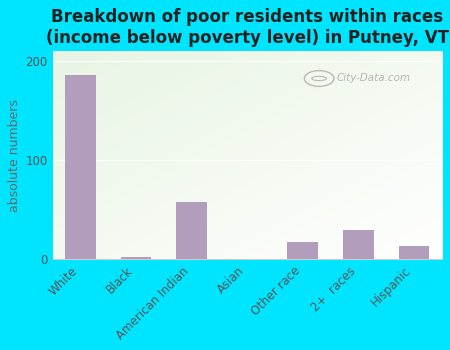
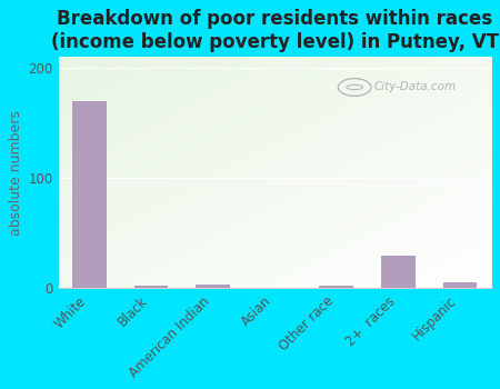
White: 186 -> 170
American Indian: 58 -> 3
Other race: 18 -> 2
Hispanic: 14 -> 5
